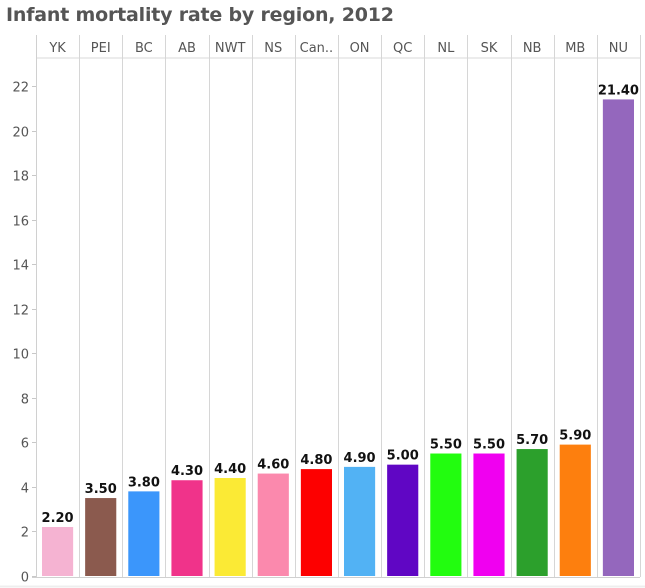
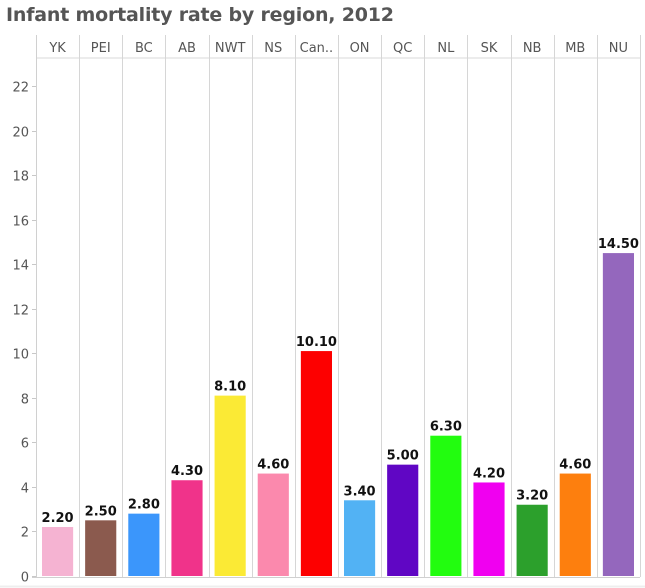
PEI: 3.50 -> 2.50
BC: 3.80 -> 2.80
NWT: 4.40 -> 8.10
Can..: 4.80 -> 10.10
ON: 4.90 -> 3.40
NL: 5.50 -> 6.30
SK: 5.50 -> 4.20
NB: 5.70 -> 3.20
MB: 5.90 -> 4.60
NU: 21.40 -> 14.50
